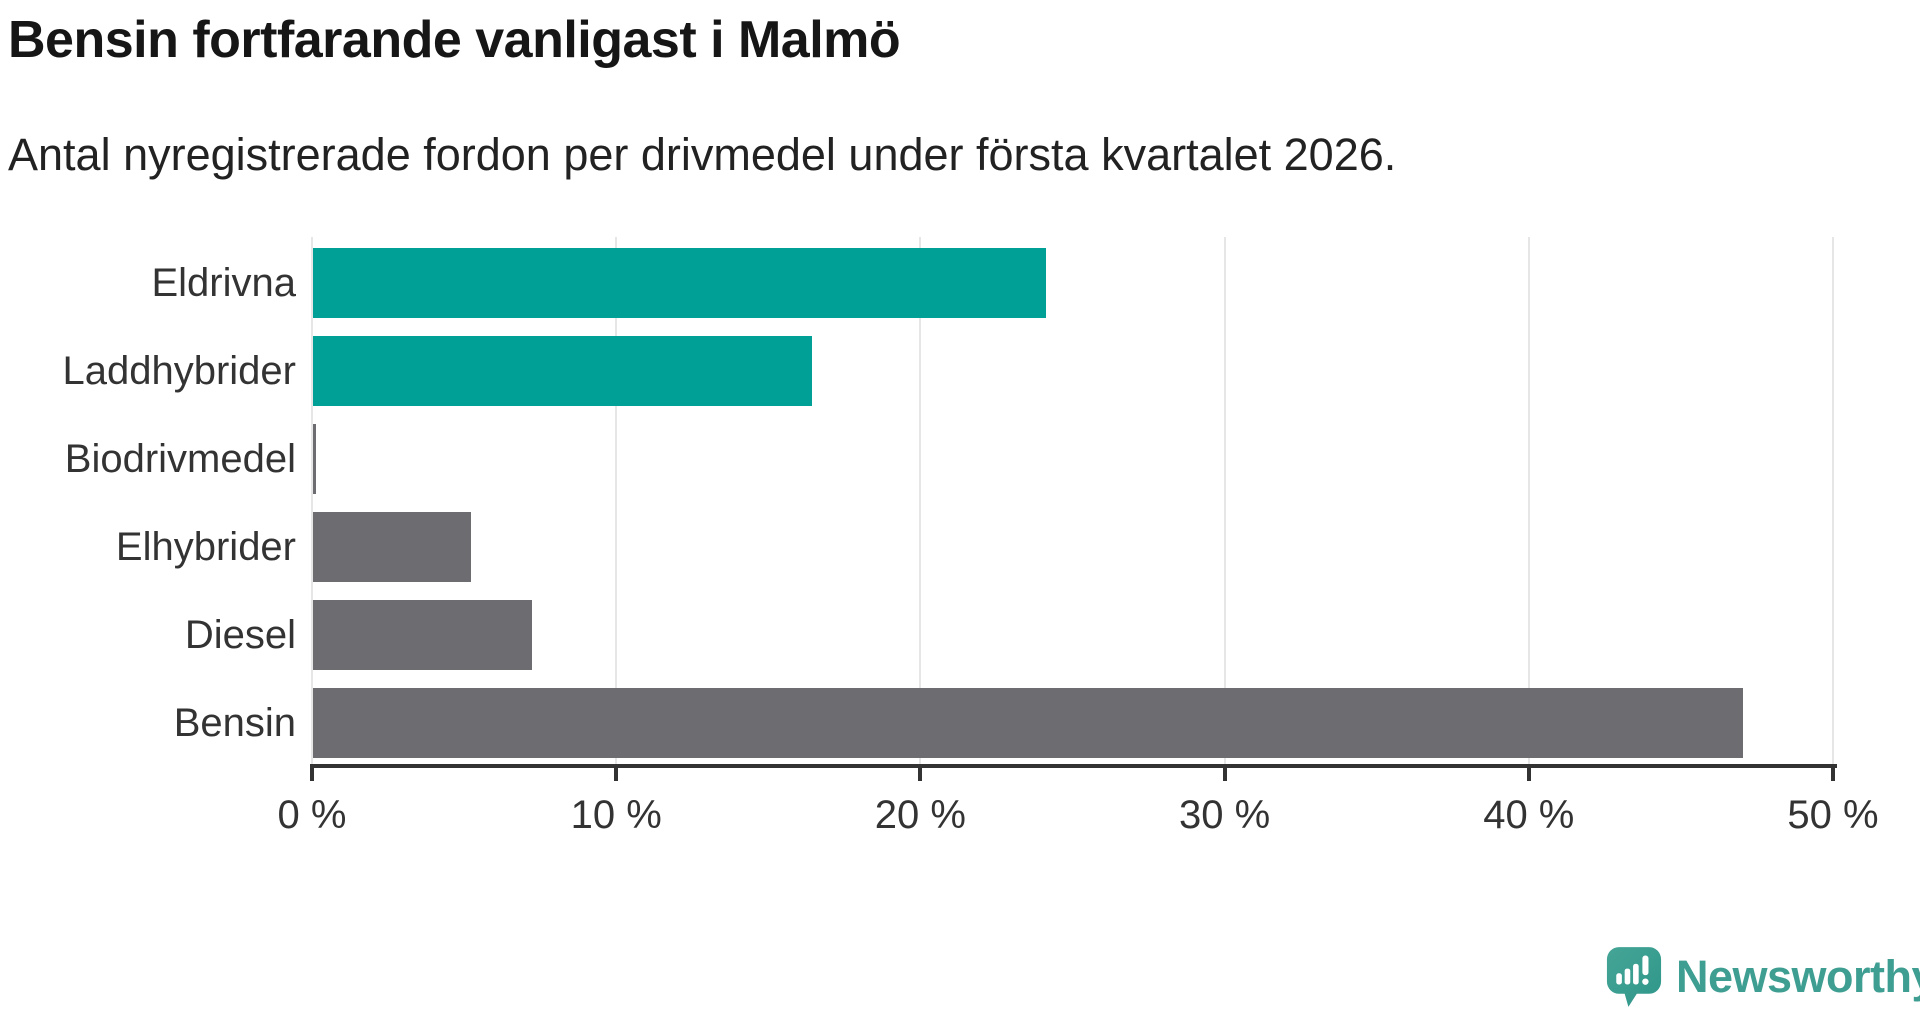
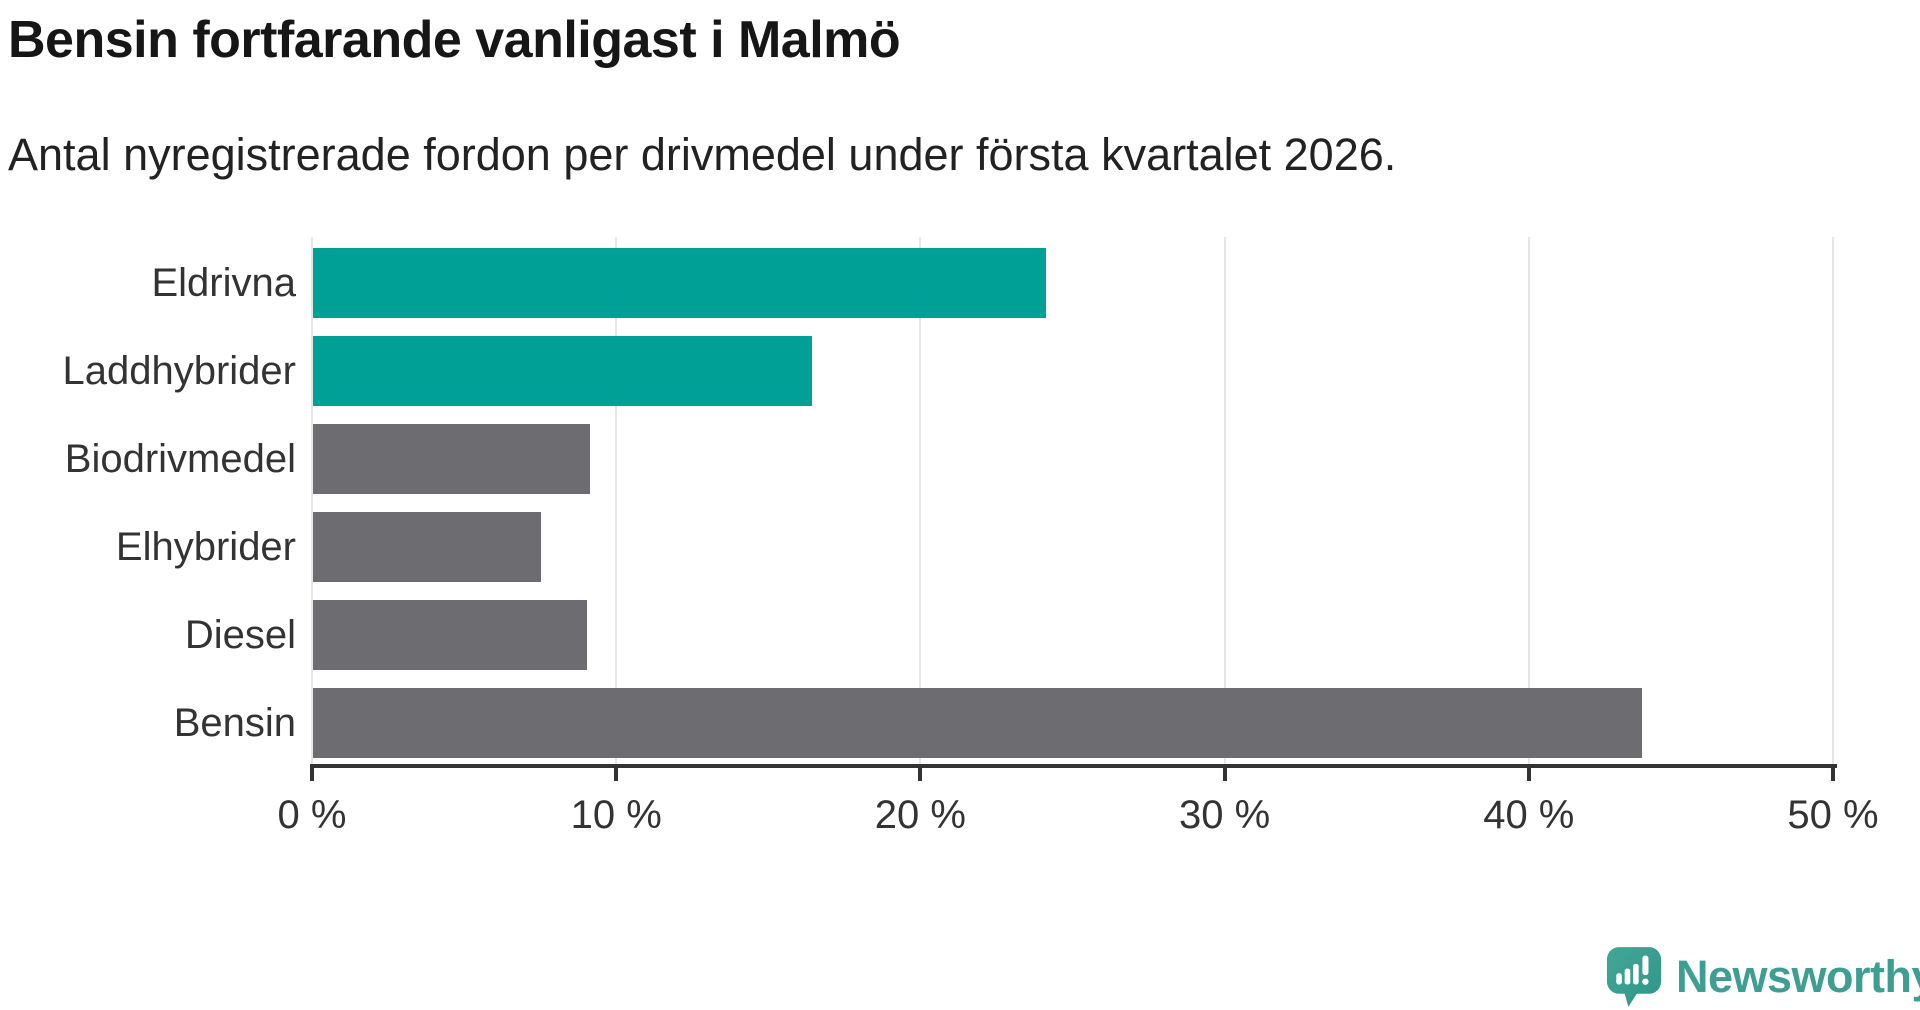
Biodrivmedel: 0.1% -> 9.1%
Elhybrider: 5.2% -> 7.5%
Diesel: 7.2% -> 9.0%
Bensin: 47.0% -> 43.7%
